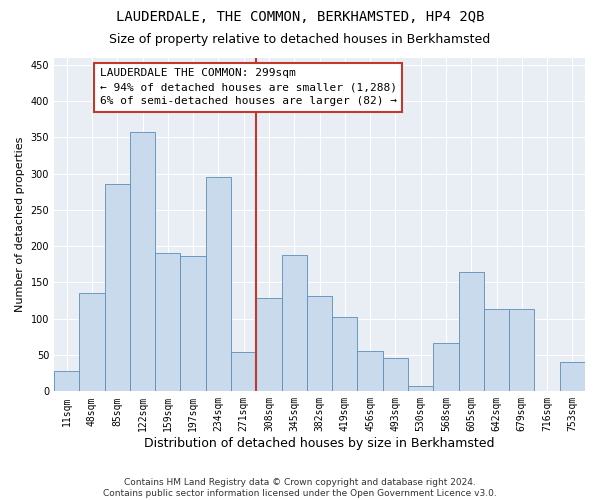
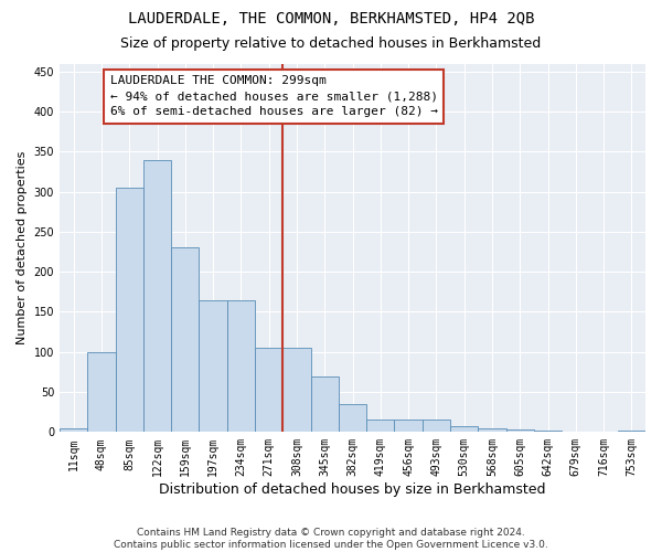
11sqm: 28 -> 5
48sqm: 136 -> 100
85sqm: 286 -> 305
122sqm: 358 -> 340
159sqm: 190 -> 230
197sqm: 186 -> 165
234sqm: 296 -> 165
271sqm: 54 -> 105
308sqm: 128 -> 105
345sqm: 188 -> 70
382sqm: 132 -> 35
419sqm: 102 -> 15
456sqm: 56 -> 15
493sqm: 46 -> 15
568sqm: 66 -> 5
605sqm: 164 -> 3
642sqm: 114 -> 2
679sqm: 114 -> 1
753sqm: 40 -> 2
